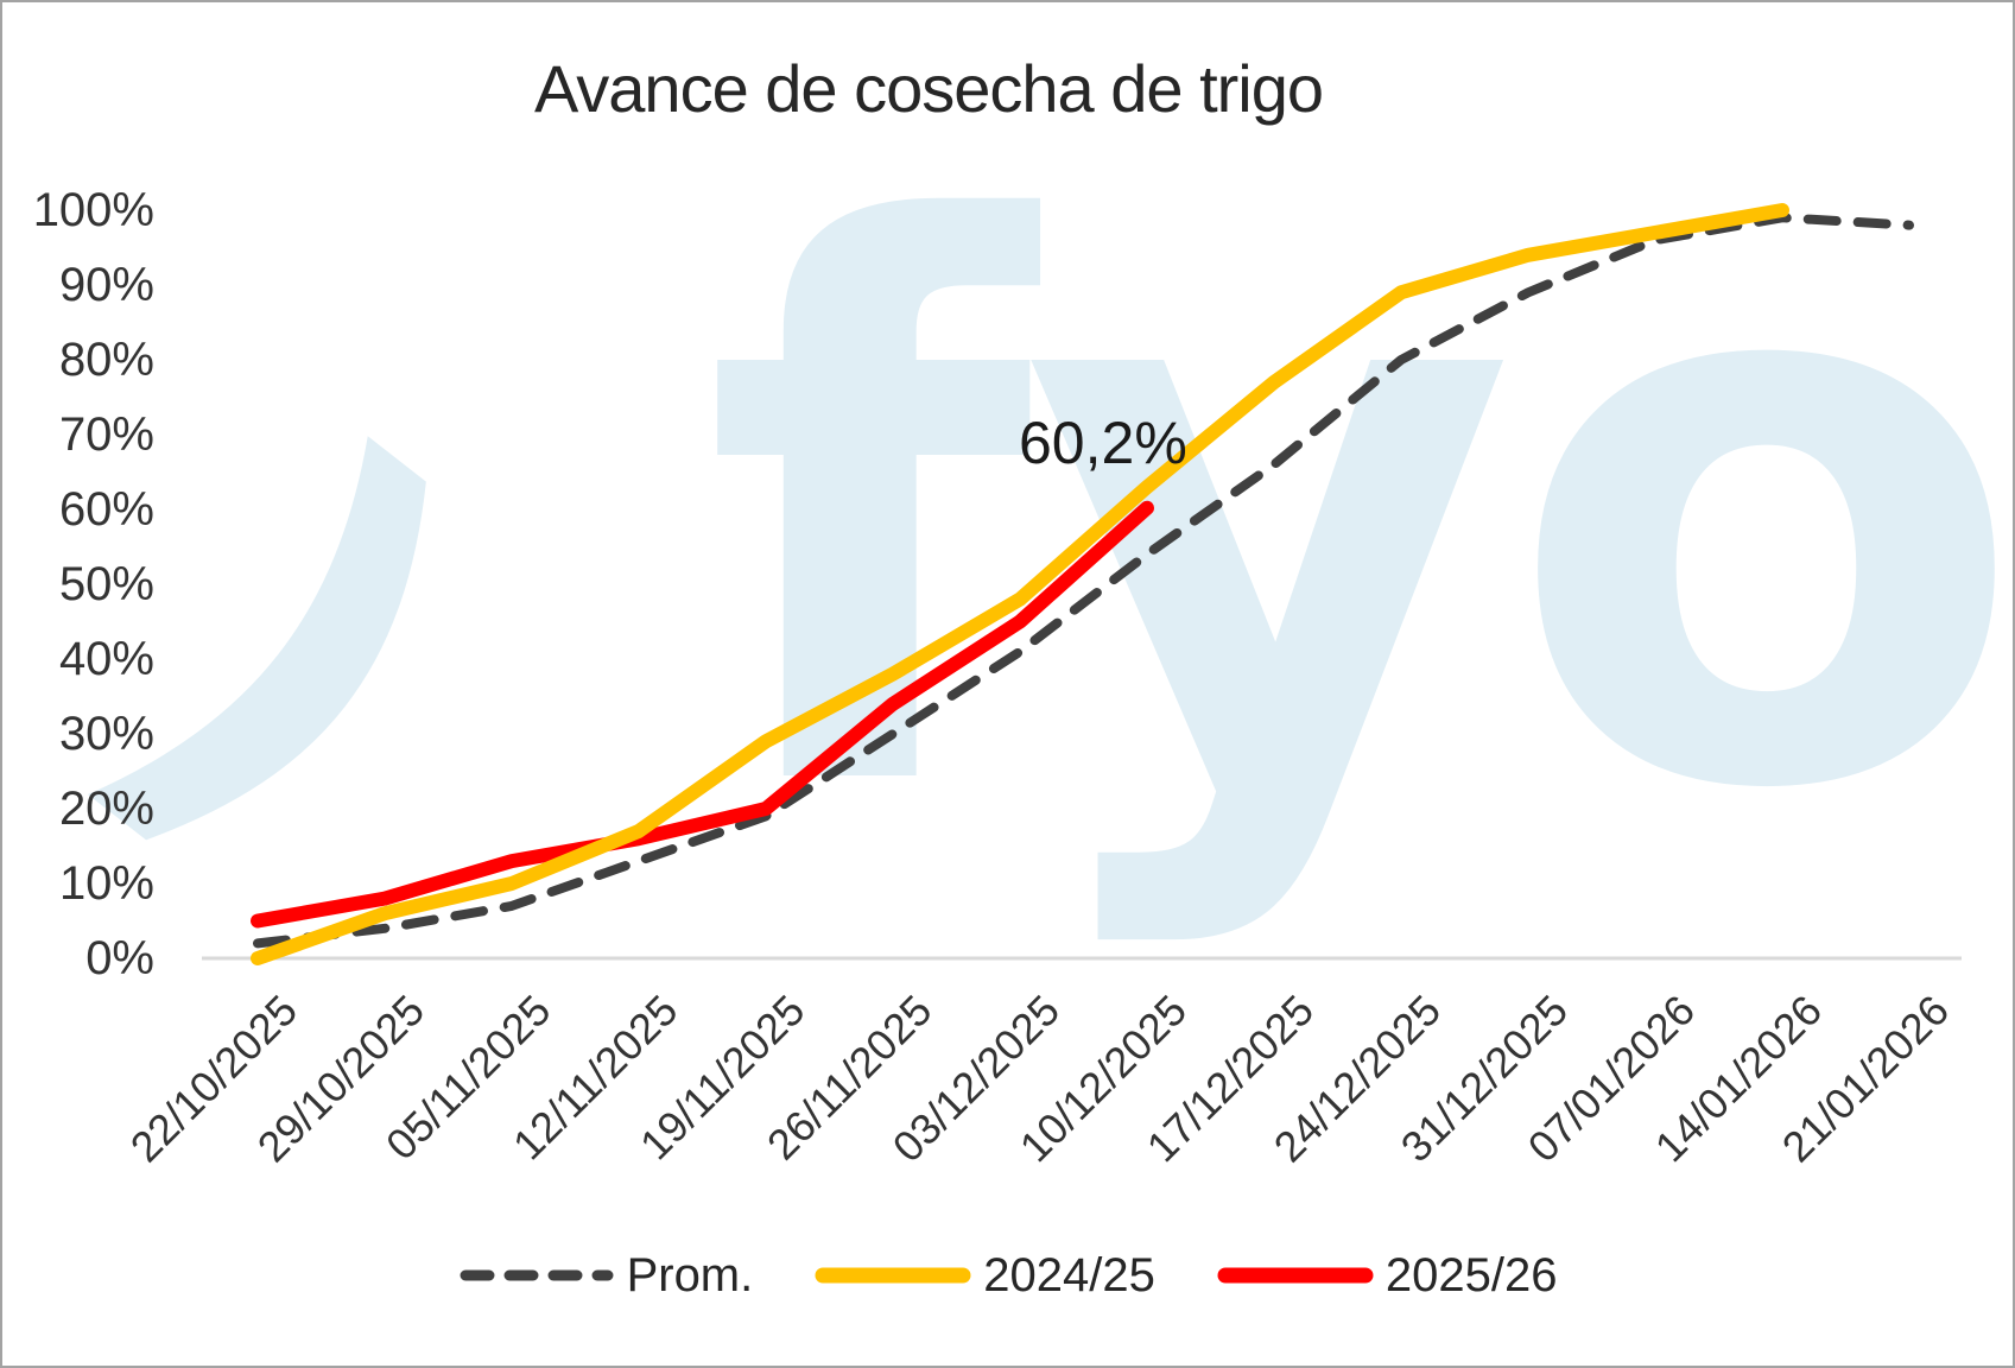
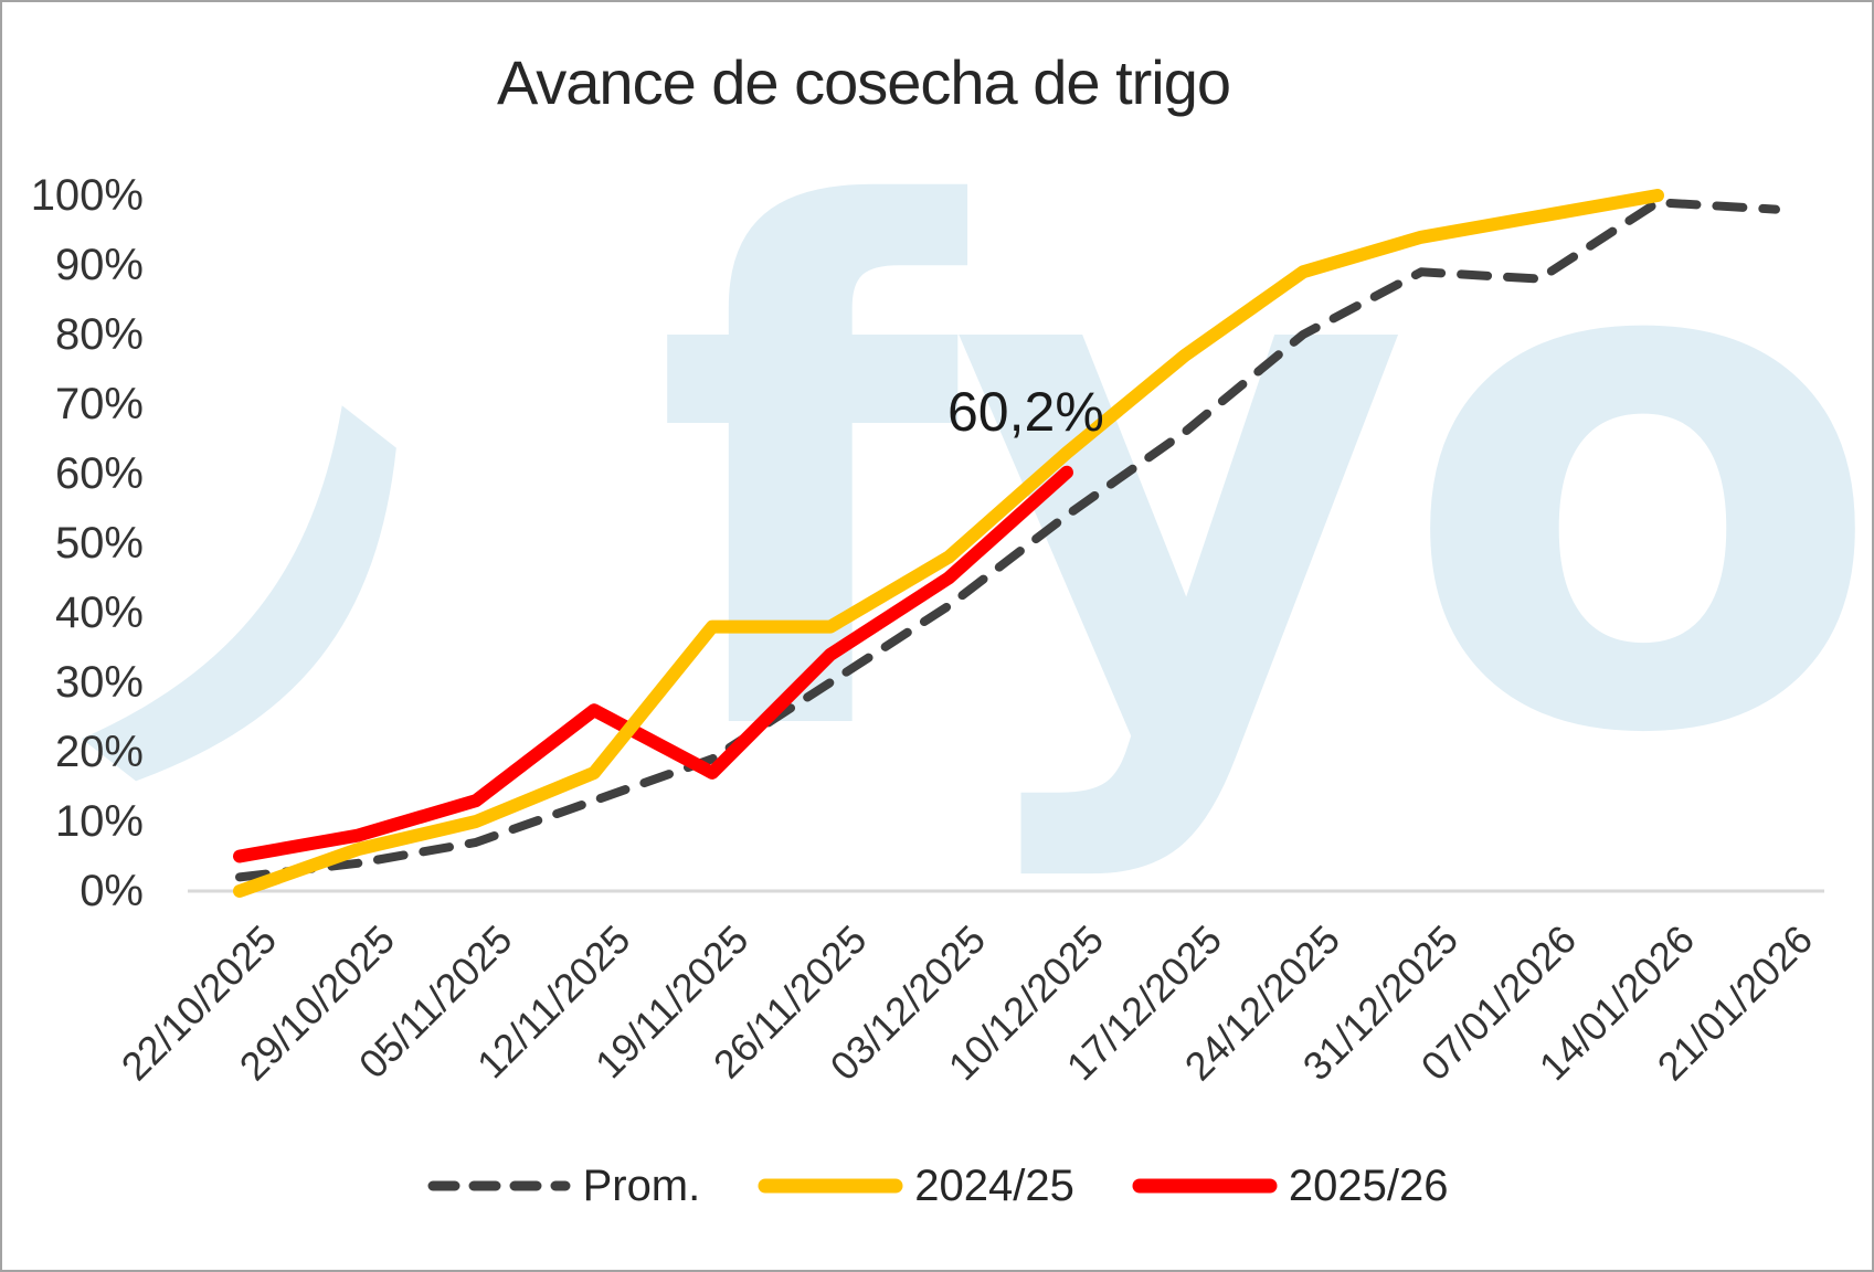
2025/26/12/11/2025: 16% -> 26%
2024/25/19/11/2025: 29% -> 38%
2025/26/19/11/2025: 20% -> 17%
Prom./07/01/2026: 96% -> 88%
